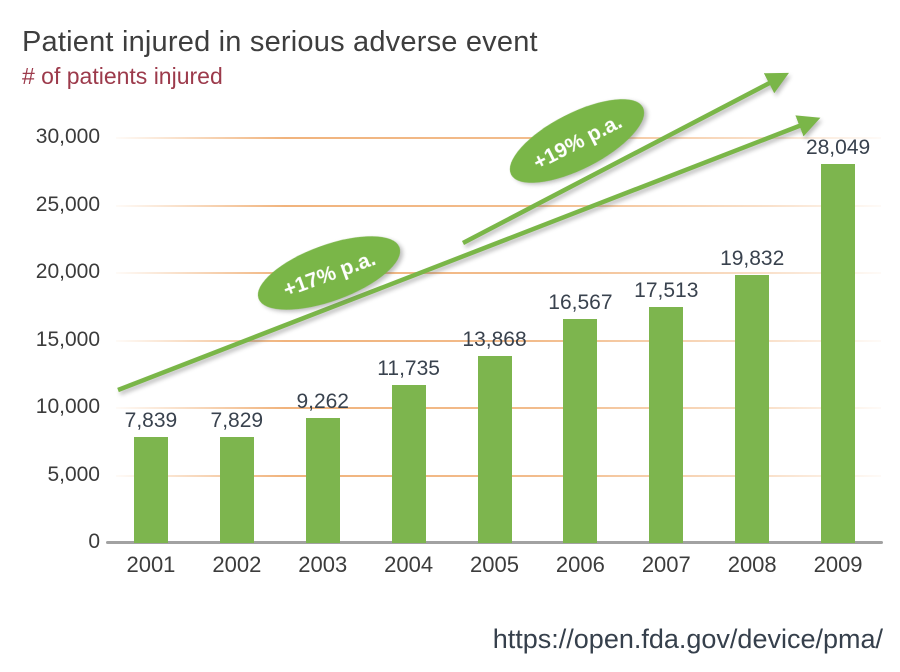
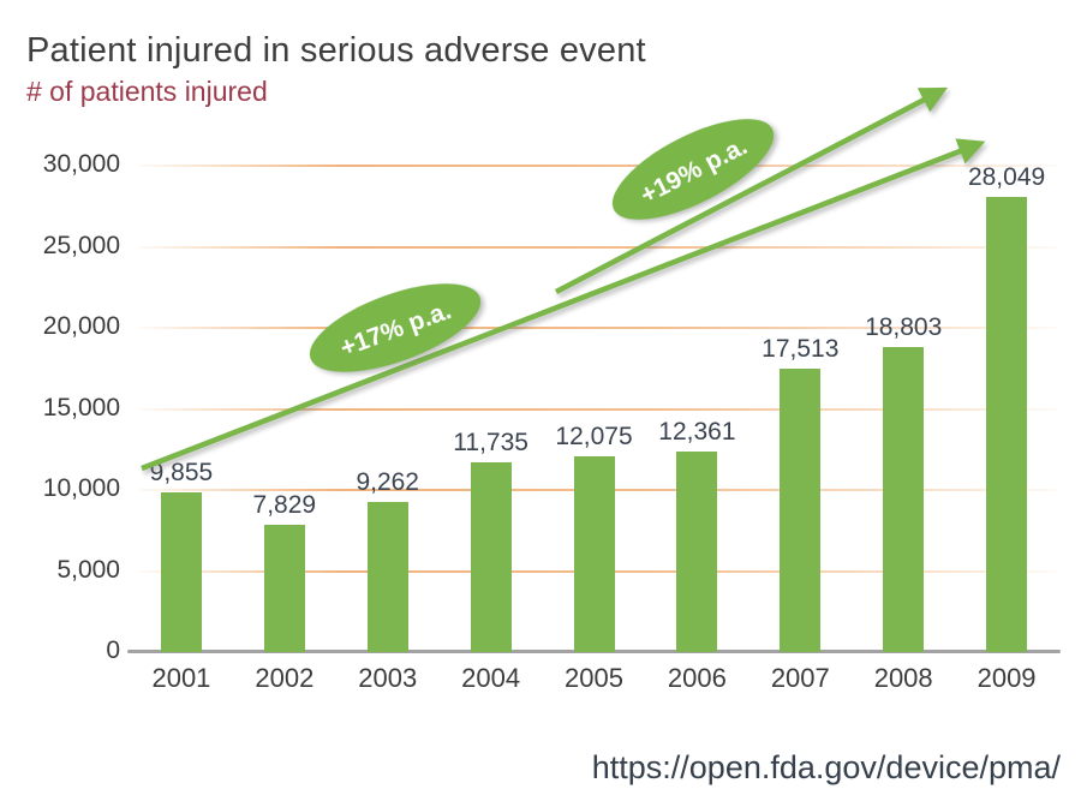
2001: 7,839 -> 9,855
2005: 13,868 -> 12,075
2006: 16,567 -> 12,361
2008: 19,832 -> 18,803
